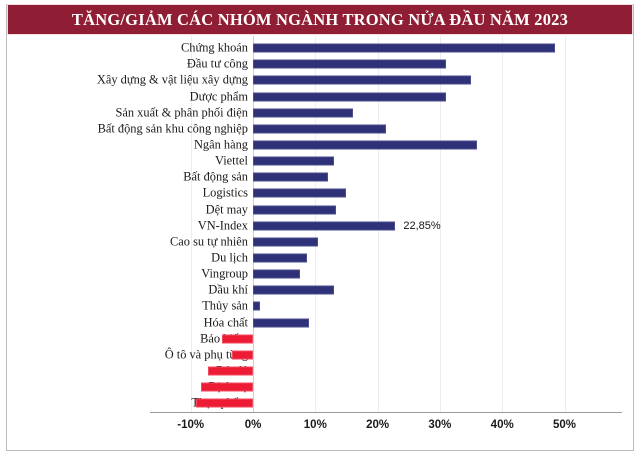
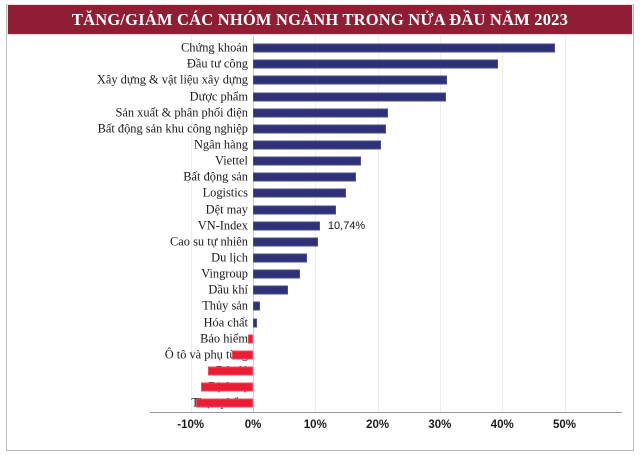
Đầu tư công: 31% -> 39%
Xây dựng & vật liệu xây dựng: 35% -> 31%
Sản xuất & phân phối điện: 16% -> 22%
Ngân hàng: 36% -> 20%
Viettel: 13% -> 17%
Bất động sản: 12% -> 16%
VN-Index: 22,85% -> 10,74%
Dầu khí: 13% -> 6%
Hóa chất: 9% -> 1%
Bảo hiểm: -5% -> -1%
